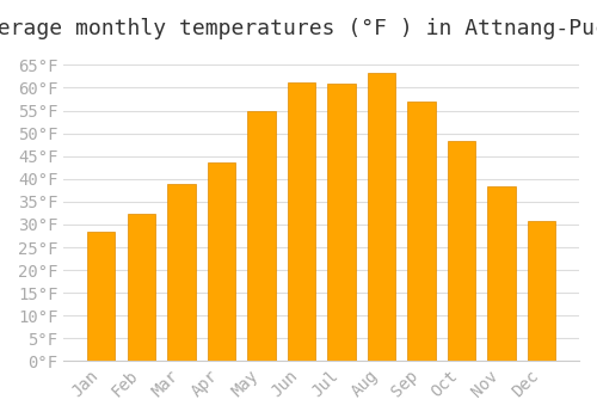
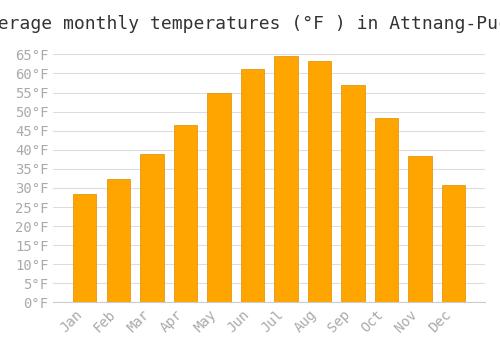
Apr: 43.5°F -> 46.5°F
Jul: 61.0°F -> 64.5°F
